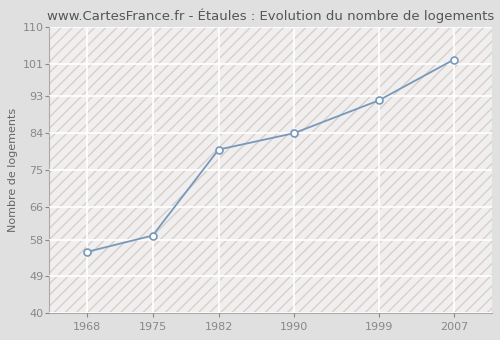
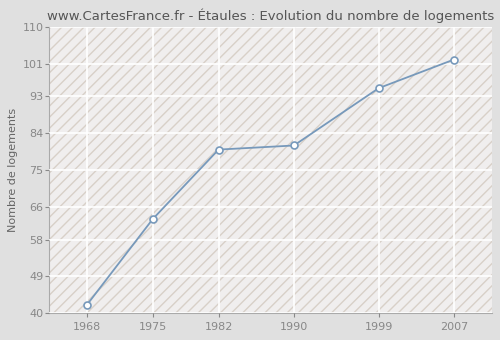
1968: 55 -> 42
1975: 59 -> 63
1990: 84 -> 81
1999: 92 -> 95
